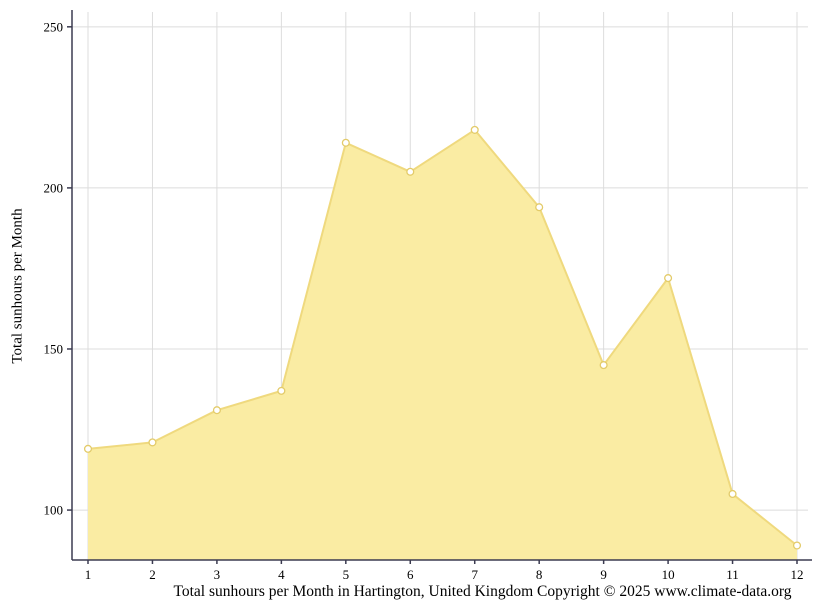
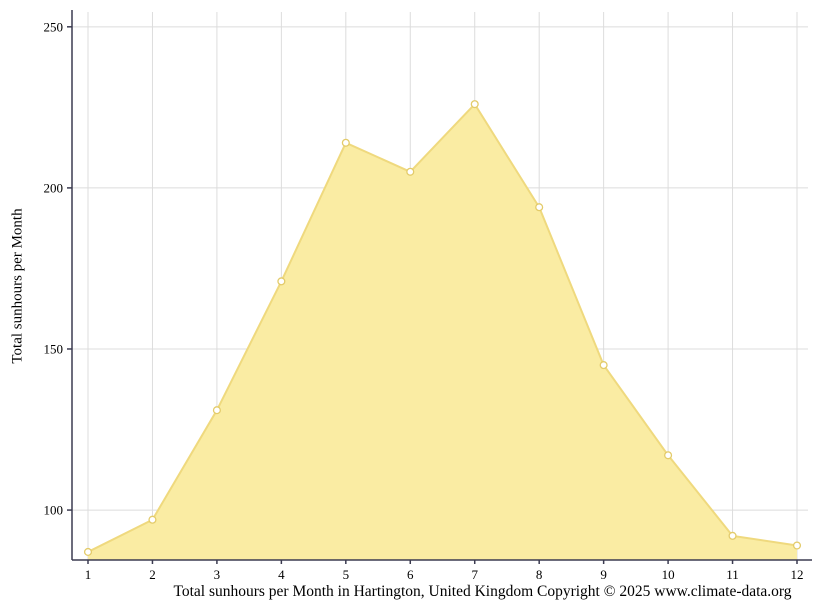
1: 119 -> 87
2: 121 -> 97
4: 137 -> 171
7: 218 -> 226
10: 172 -> 117
11: 105 -> 92
